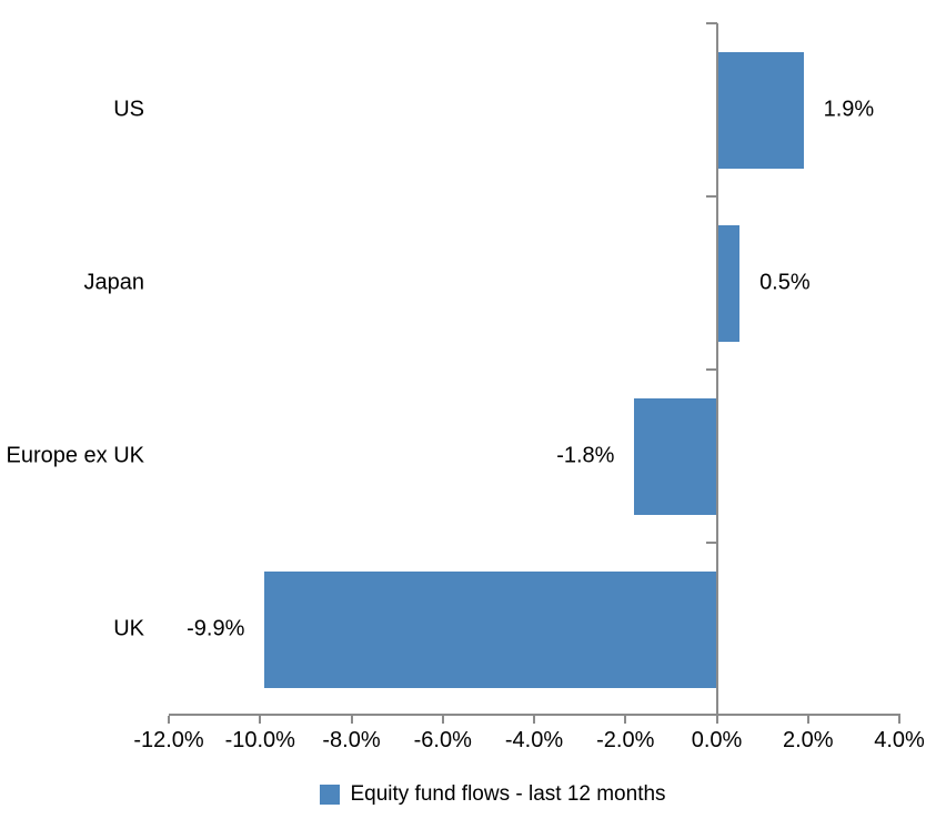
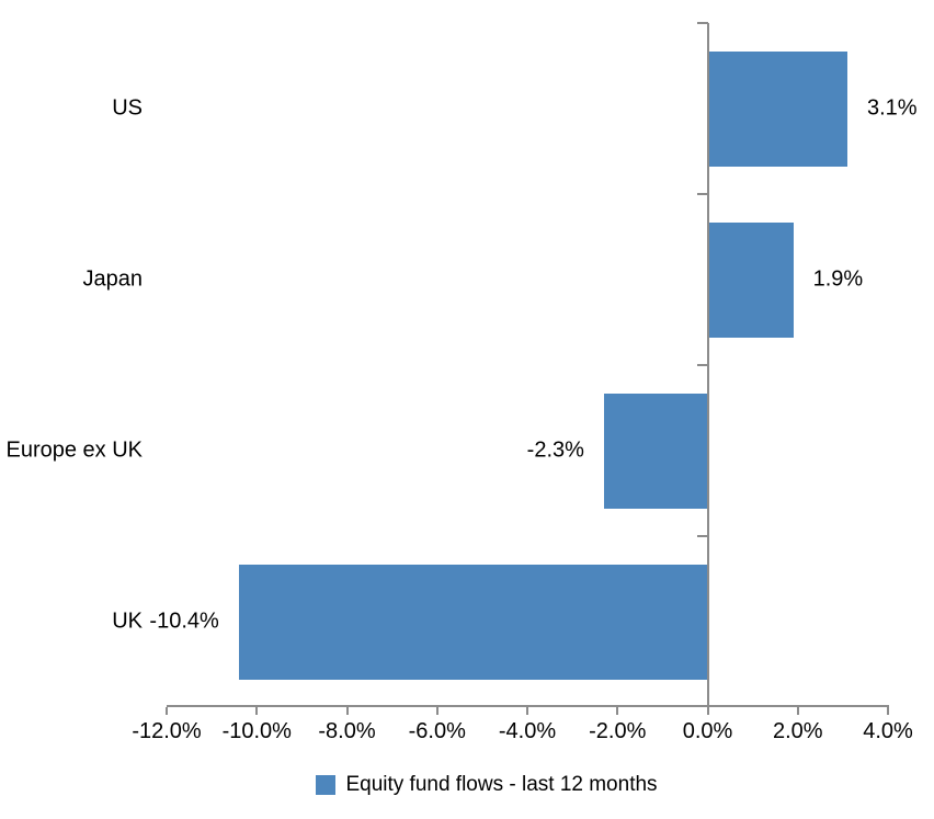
US: 1.9% -> 3.1%
Japan: 0.5% -> 1.9%
Europe ex UK: -1.8% -> -2.3%
UK: -9.9% -> -10.4%
